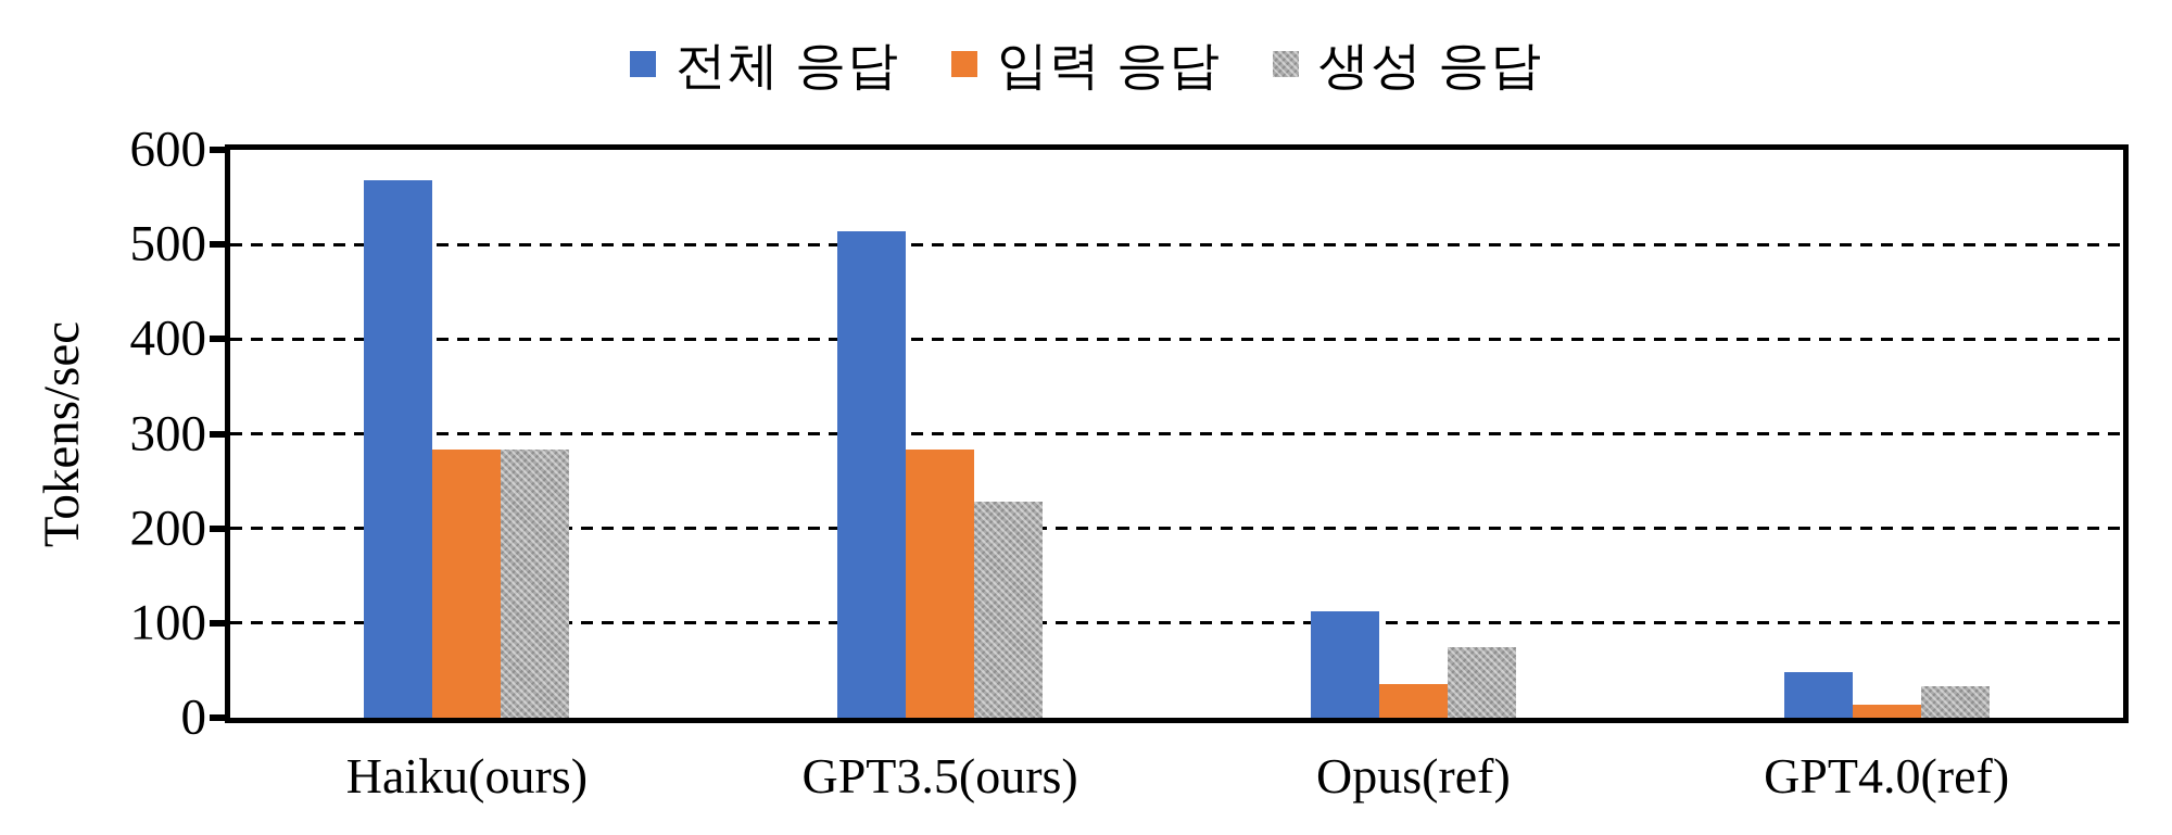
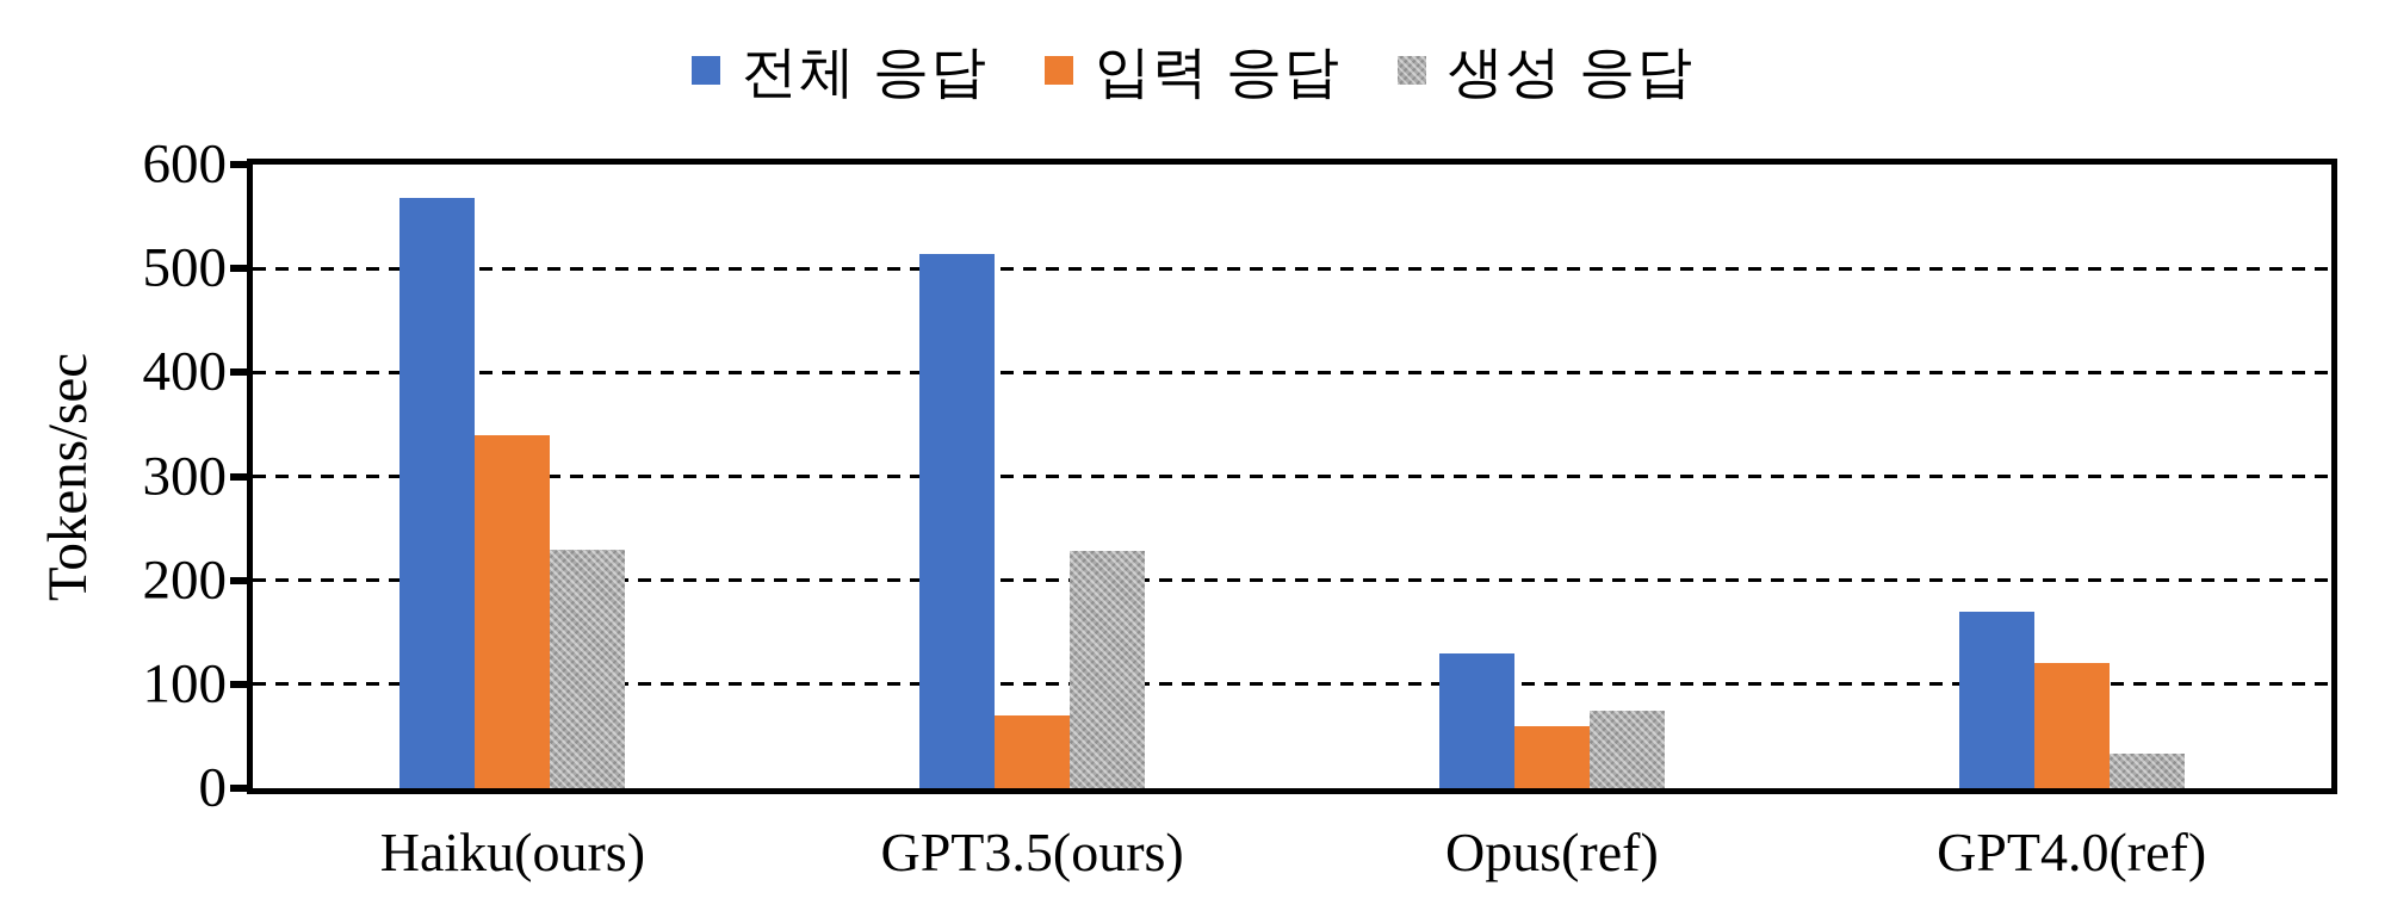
입력 응답/Haiku(ours): 280 -> 340
생성 응답/Haiku(ours): 280 -> 230
입력 응답/GPT3.5(ours): 280 -> 70
전체 응답/Opus(ref): 110 -> 130
입력 응답/Opus(ref): 40 -> 60
전체 응답/GPT4.0(ref): 50 -> 170
입력 응답/GPT4.0(ref): 10 -> 120
